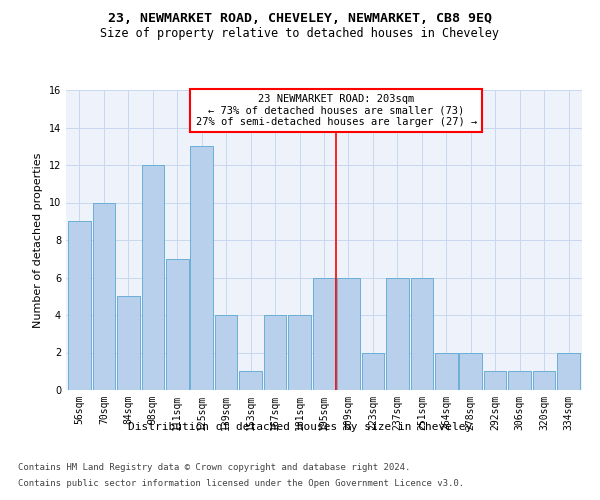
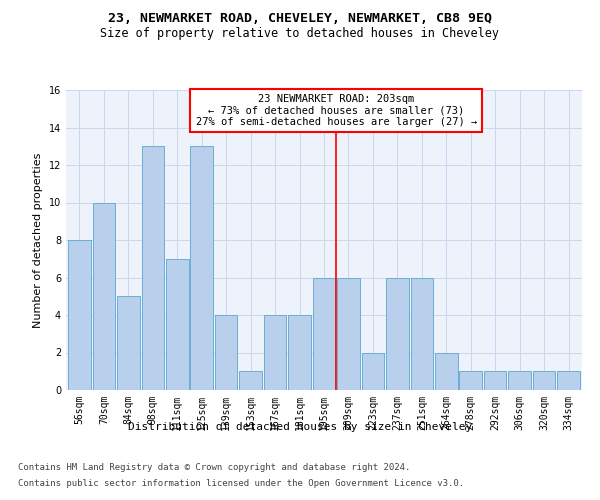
56sqm: 9 -> 8
98sqm: 12 -> 13
278sqm: 2 -> 1
334sqm: 2 -> 1
